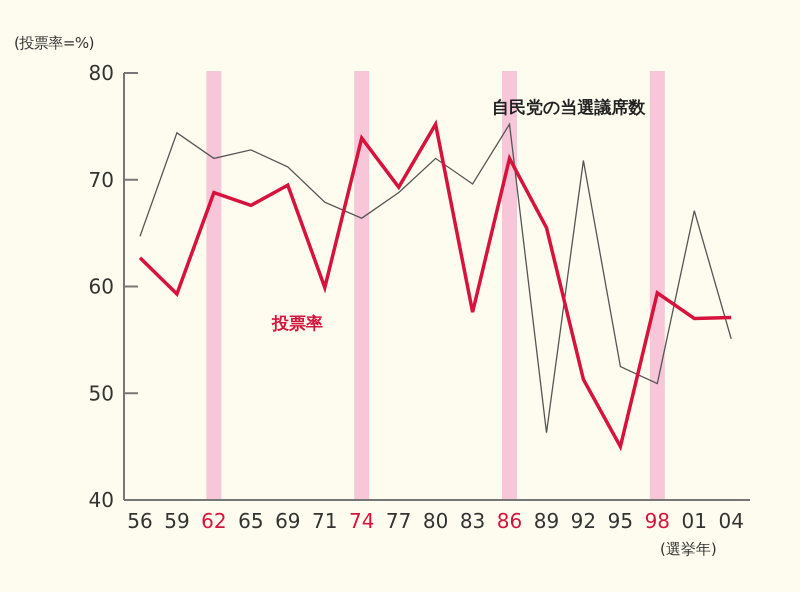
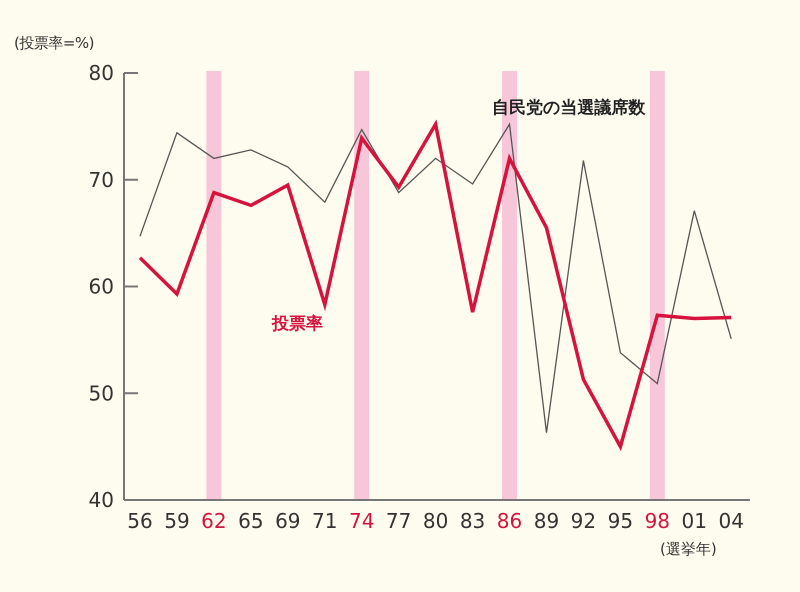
投票率/71: 59.9 -> 58.3
自民党の当選議席数/74: 66.4 -> 74.7
自民党の当選議席数/95: 52.5 -> 53.8
投票率/98: 59.4 -> 57.3
